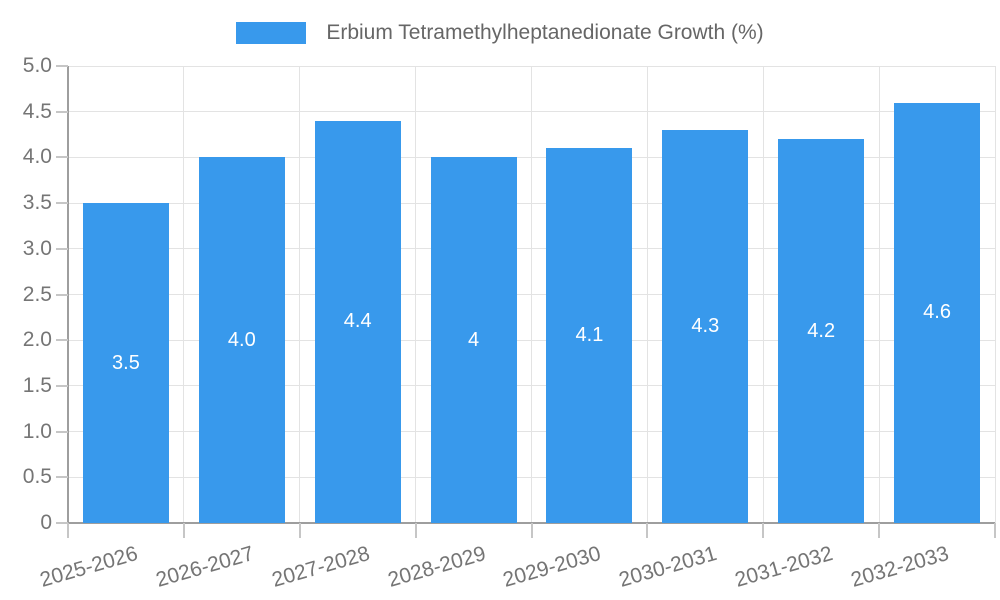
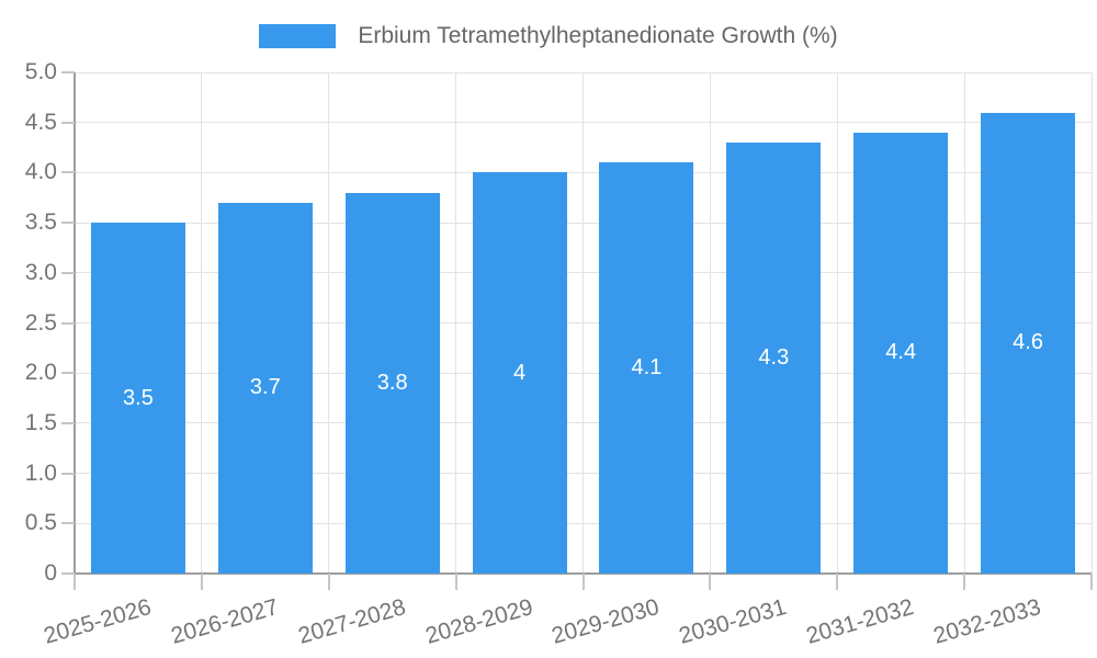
2026-2027: 4.0 -> 3.7
2027-2028: 4.4 -> 3.8
2031-2032: 4.2 -> 4.4
